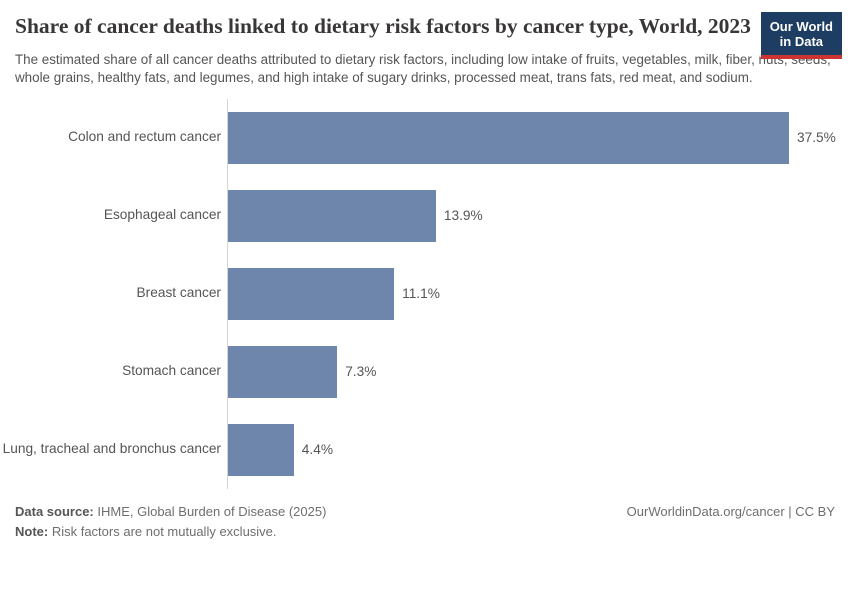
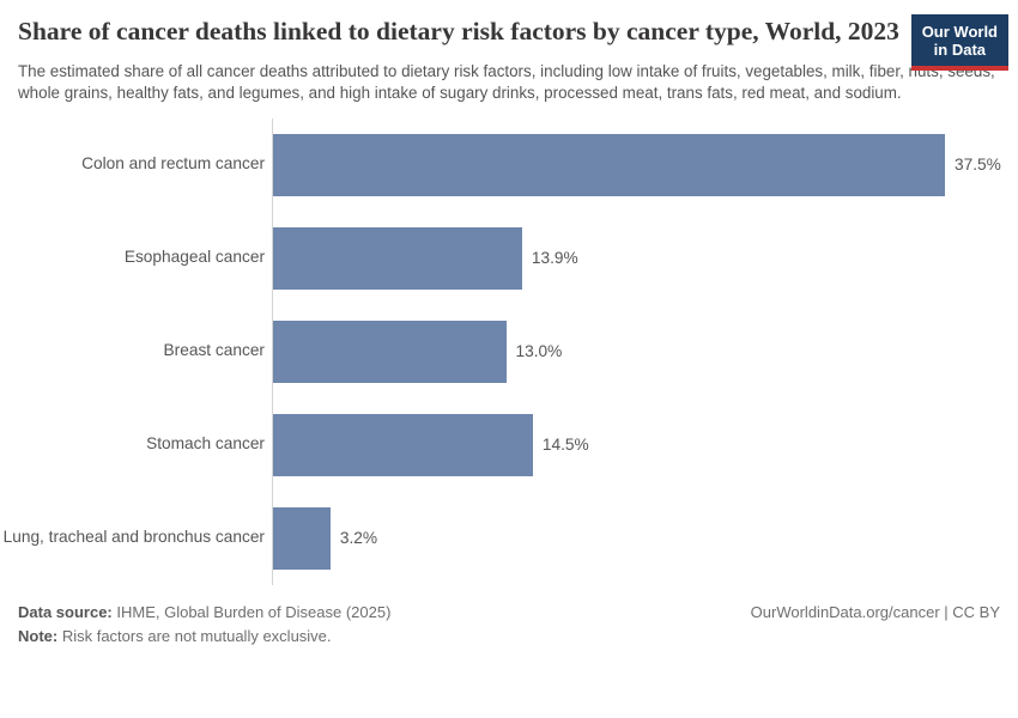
Breast cancer: 11.1% -> 13.0%
Stomach cancer: 7.3% -> 14.5%
Lung, tracheal and bronchus cancer: 4.4% -> 3.2%
